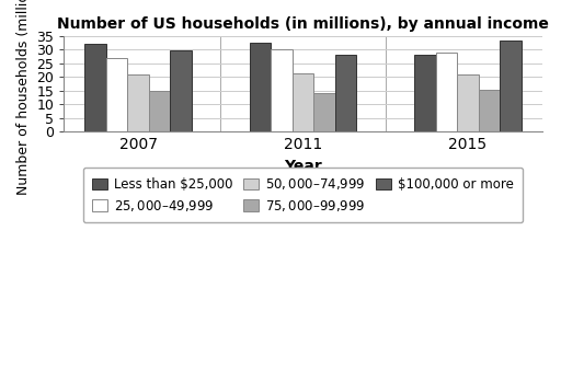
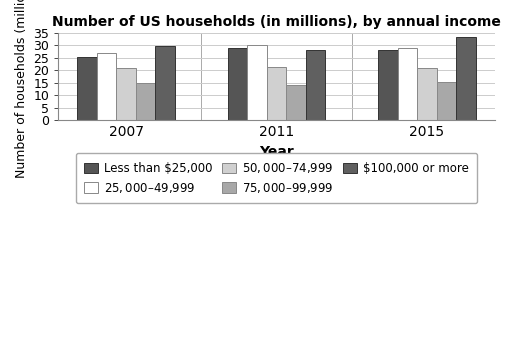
Less than $25,000/2007: 32.0 -> 25.3
Less than $25,000/2011: 32.5 -> 29.0
